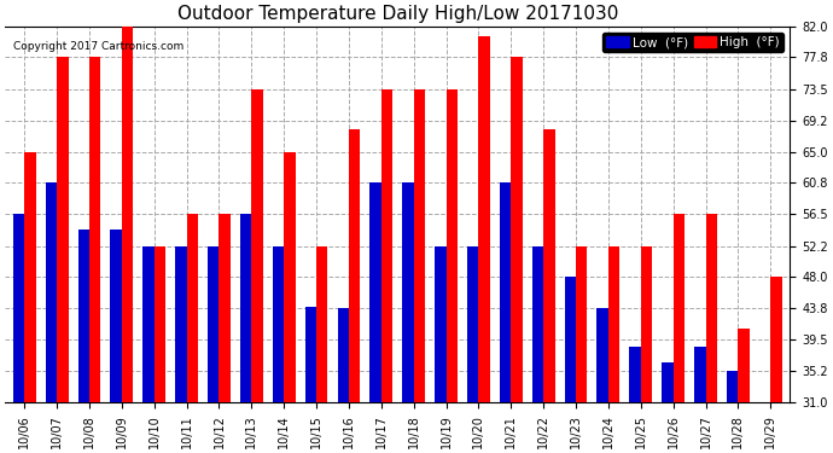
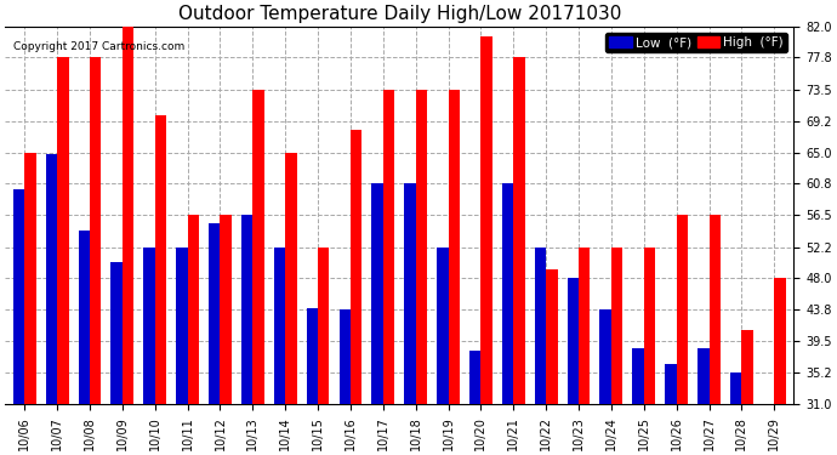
Low (°F)/10/06: 56.5 -> 60.0
Low (°F)/10/07: 60.8 -> 64.8
Low (°F)/10/09: 54.5 -> 50.2
High (°F)/10/10: 52.2 -> 70.0
Low (°F)/10/12: 52.2 -> 55.4
Low (°F)/10/20: 52.2 -> 38.2
High (°F)/10/22: 68.0 -> 49.2
